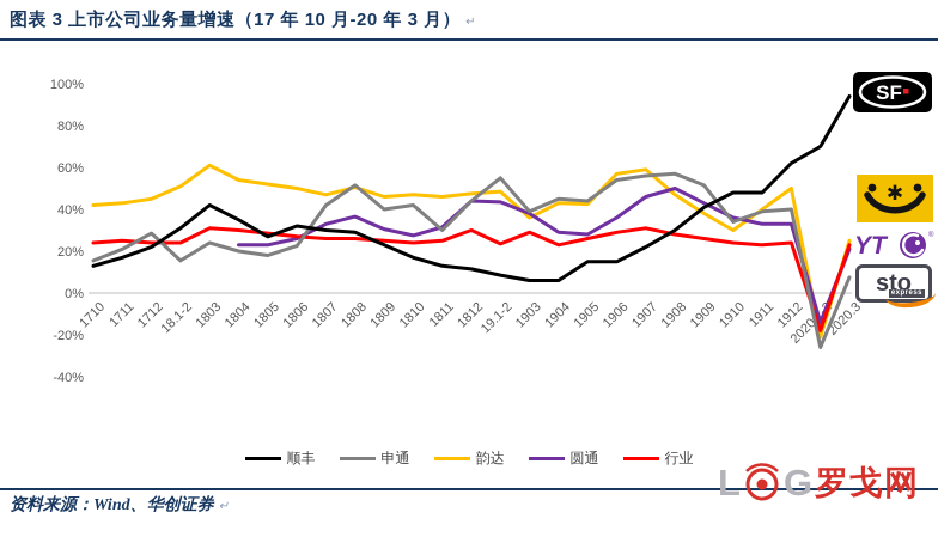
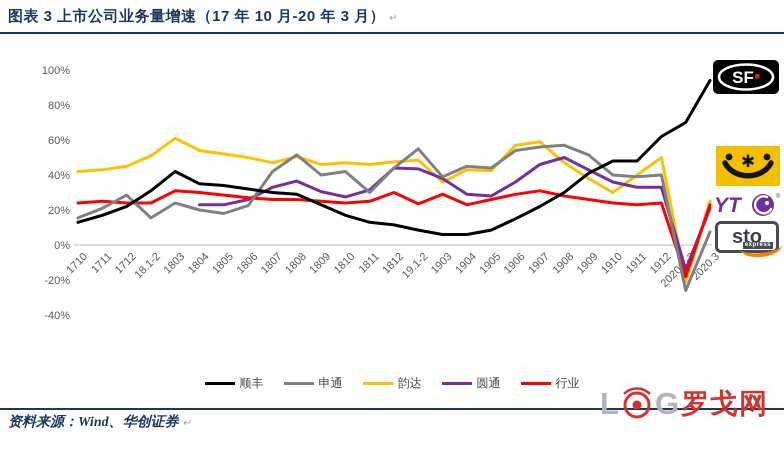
顺丰/1805: 27% -> 34%
顺丰/1905: 15% -> 8%
申通/1910: 34% -> 40%
